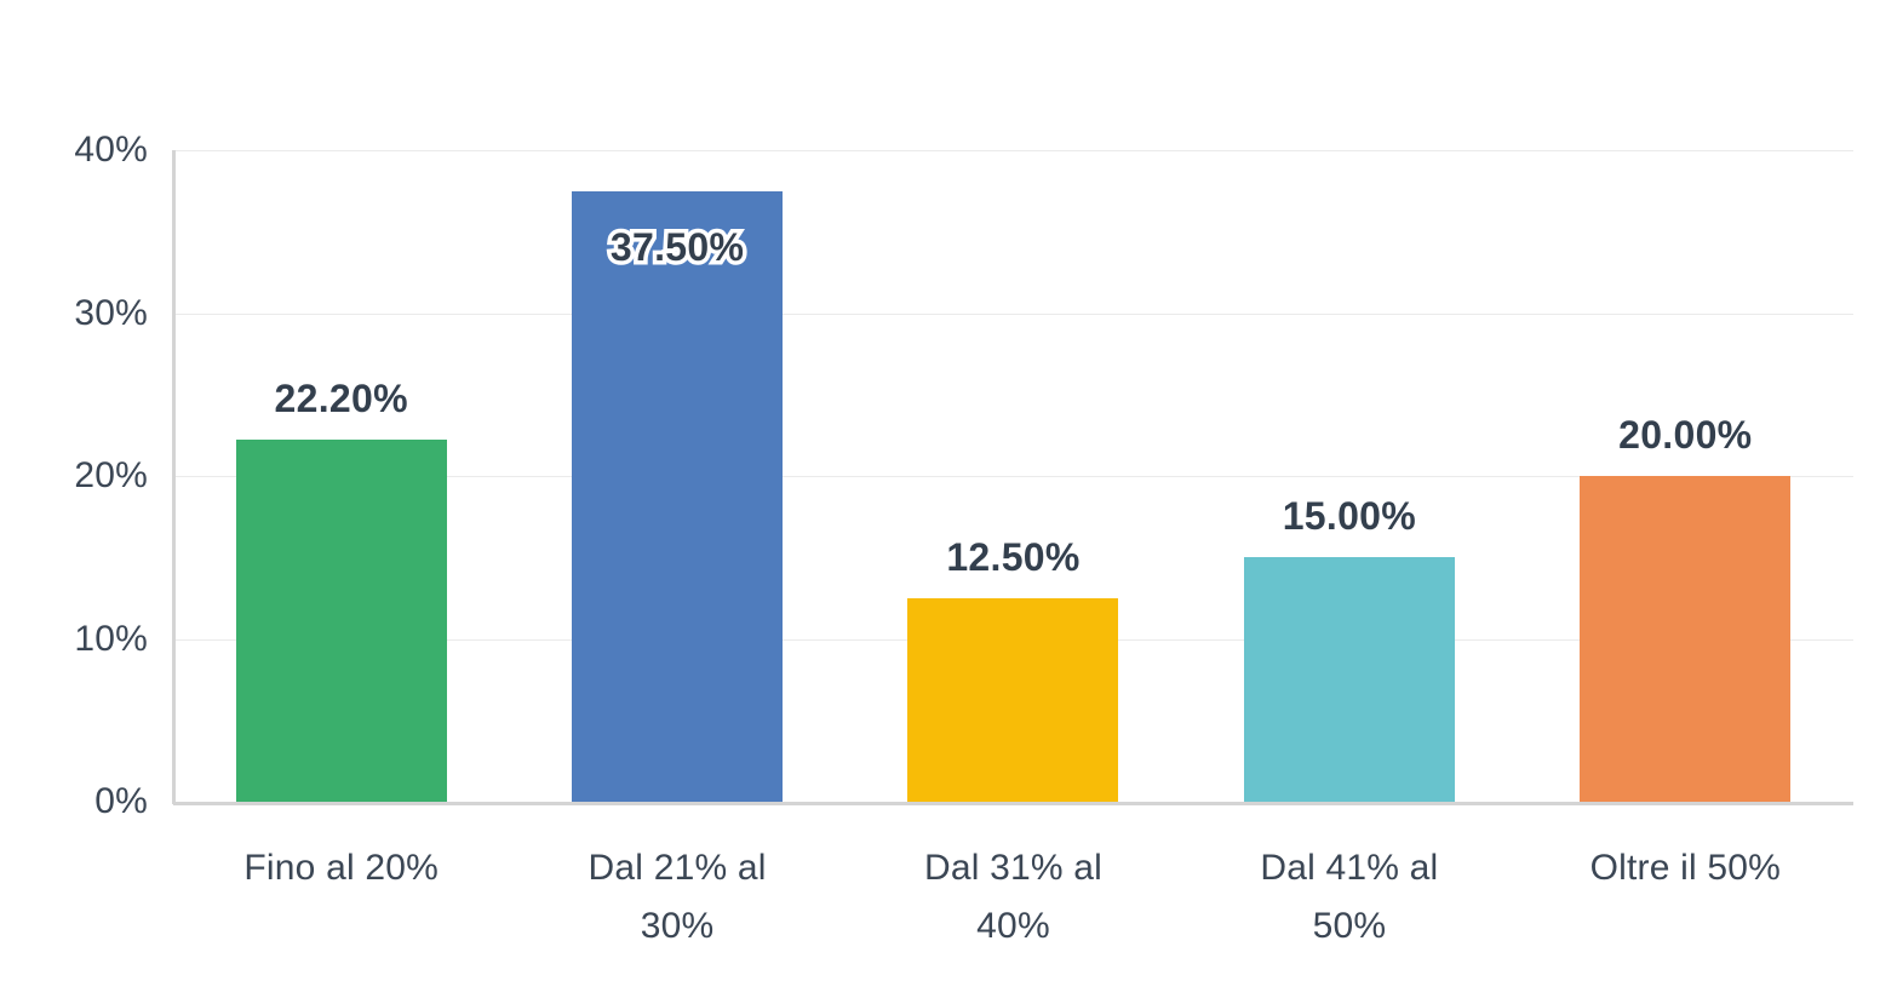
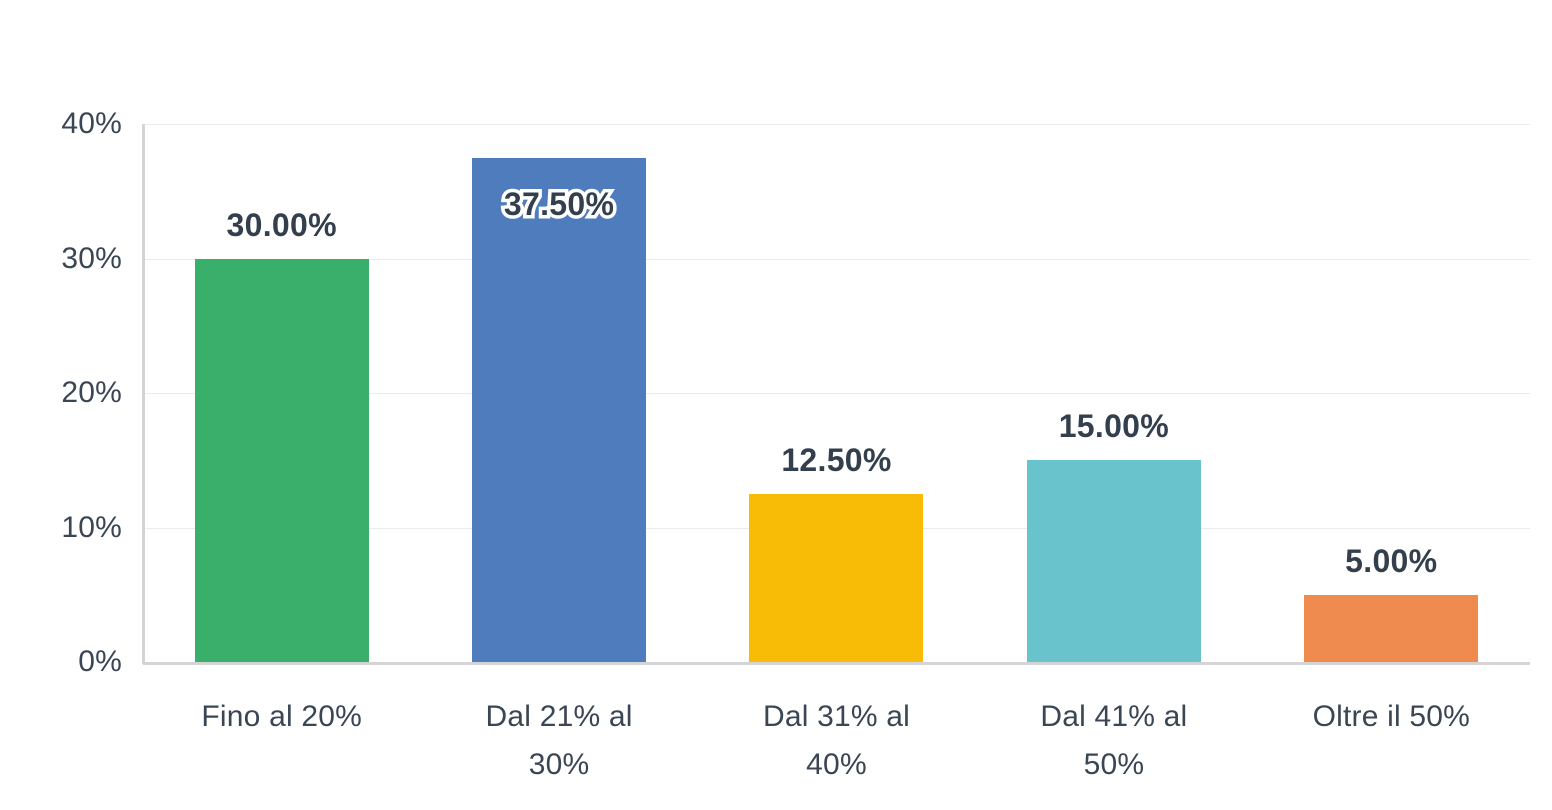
Fino al 20%: 22.20% -> 30.00%
Oltre il 50%: 20.00% -> 5.00%
